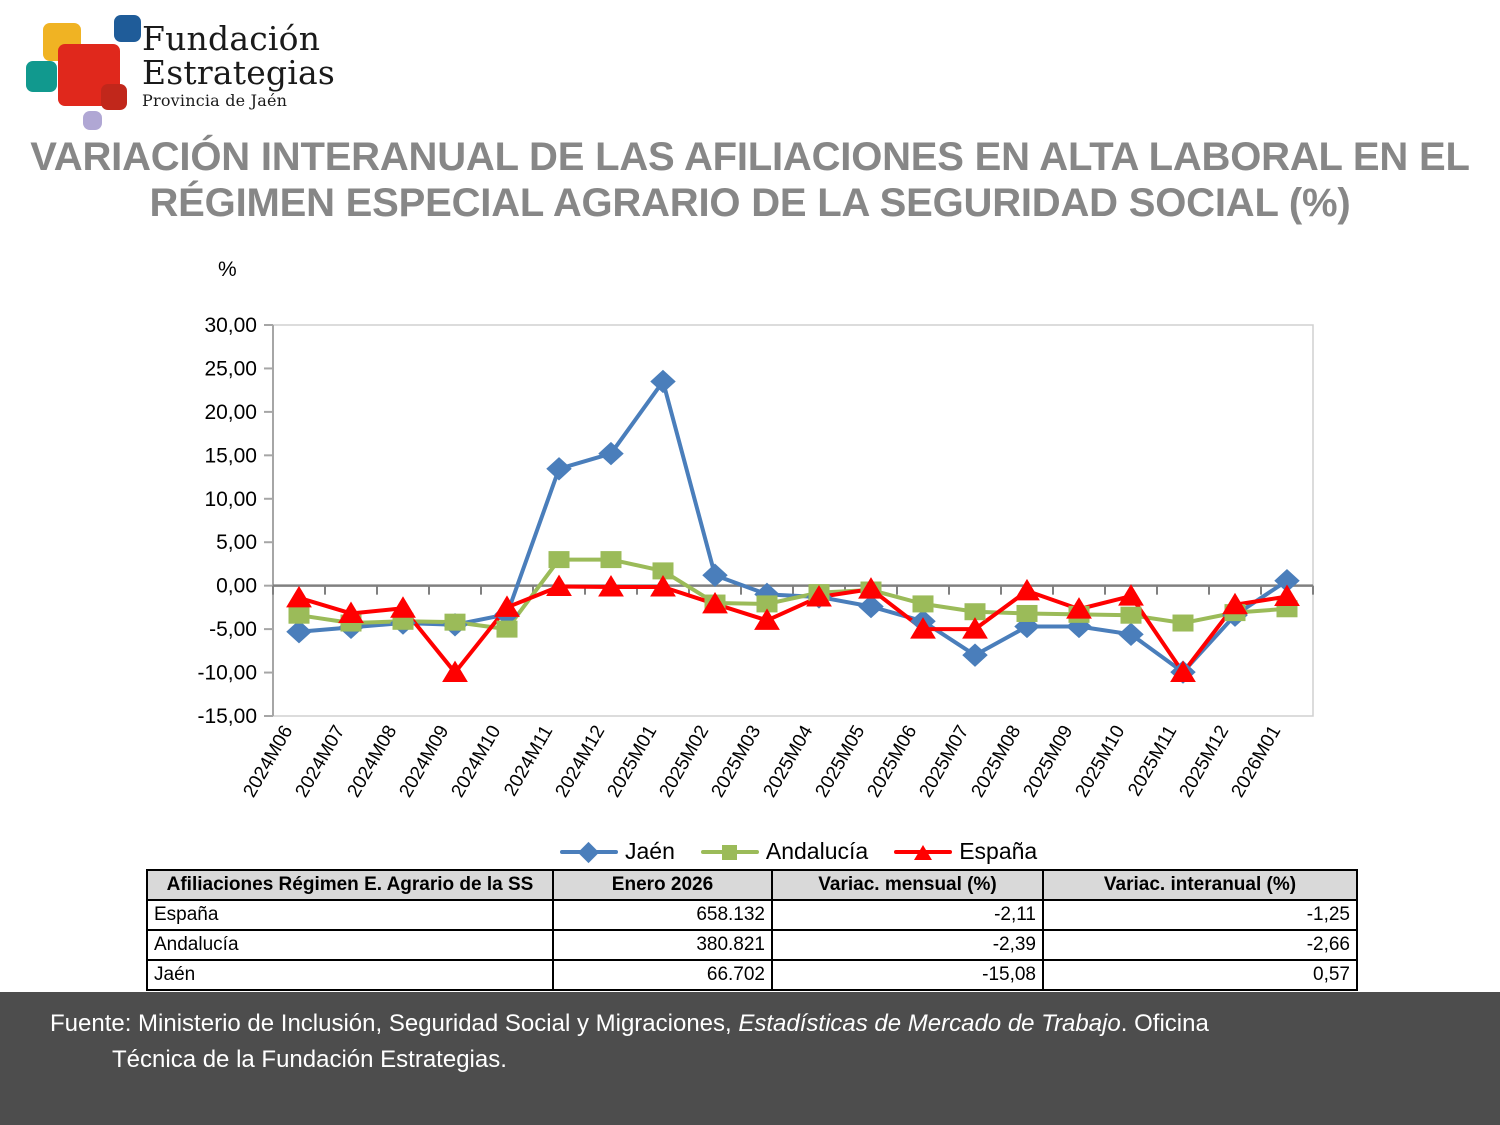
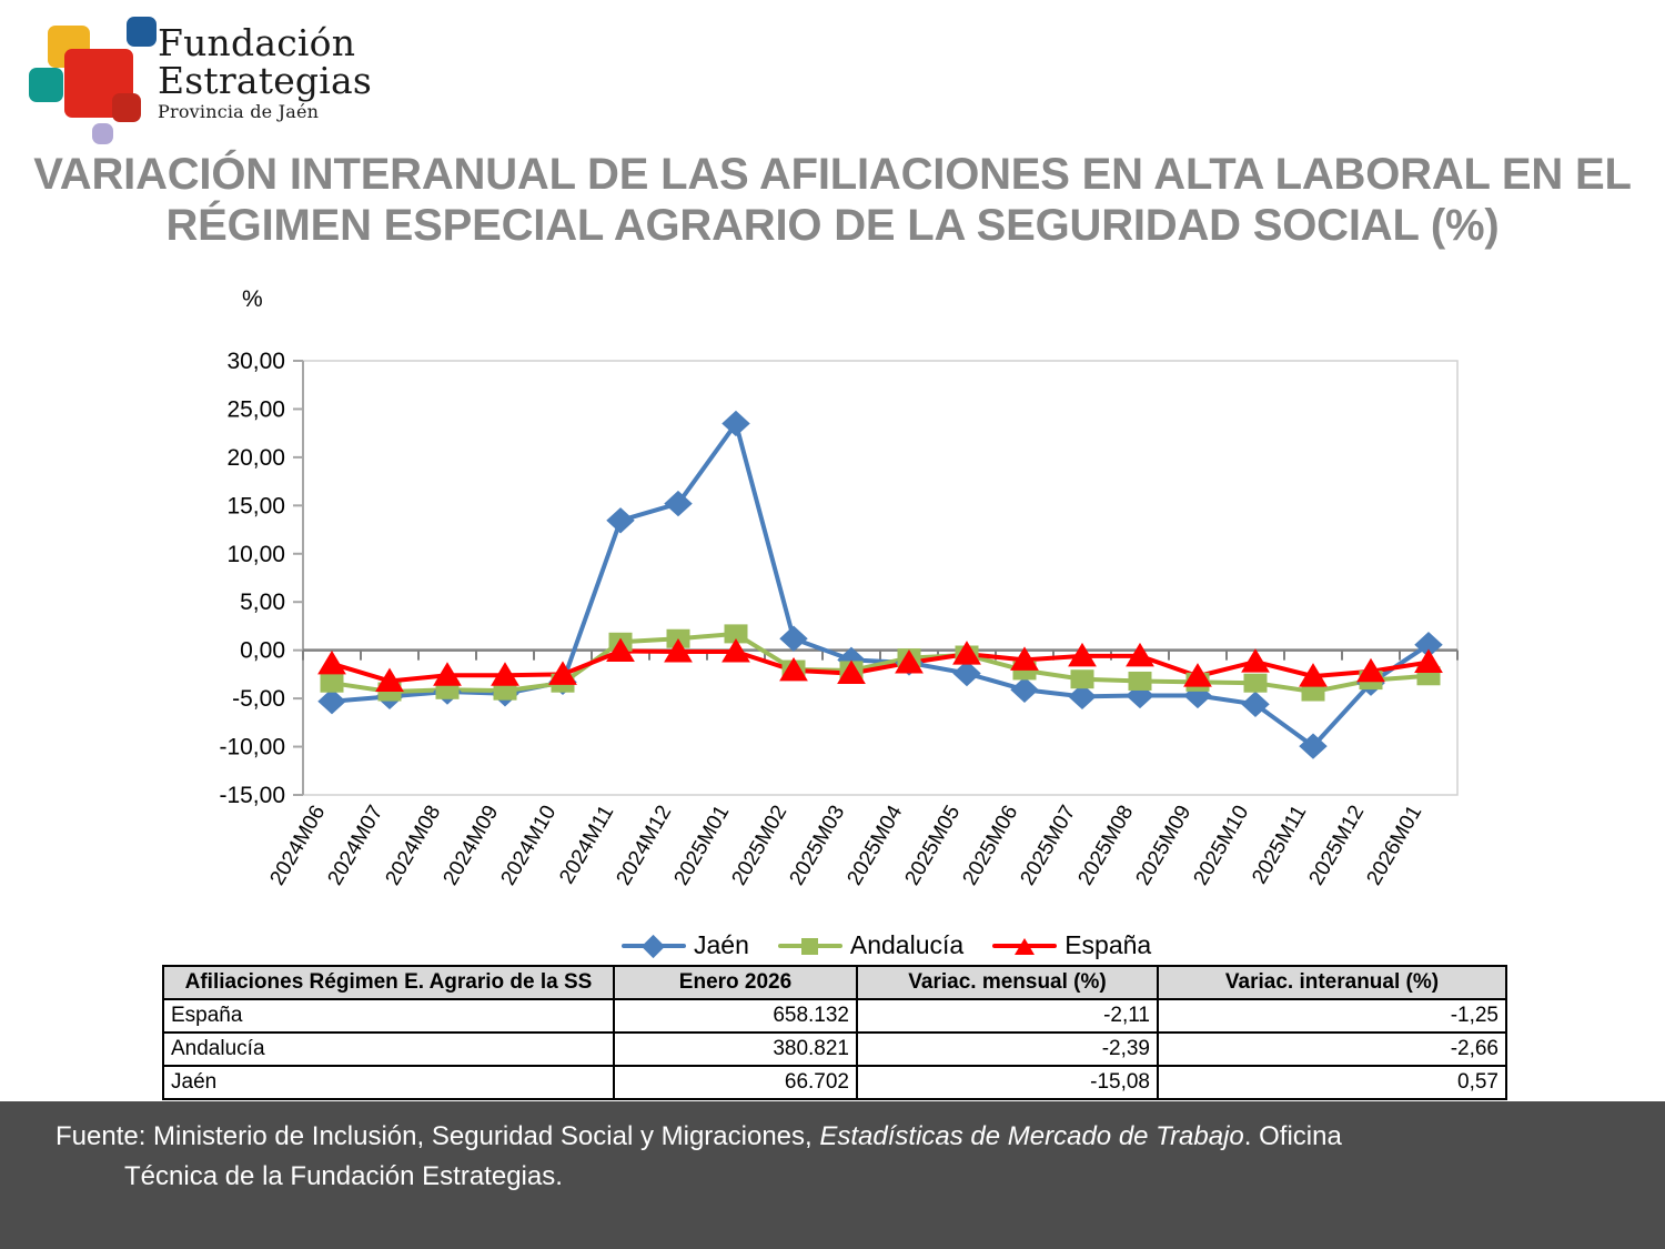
España/2024M09: -10 -> -3
Andalucía/2024M10: -5 -> -3
Andalucía/2024M11: 3 -> 1
Andalucía/2024M12: 3 -> 1
España/2025M03: -4 -> -2
España/2025M06: -5 -> -1
Jaén/2025M07: -8 -> -5
España/2025M07: -5 -> -1
España/2025M11: -10 -> -3
